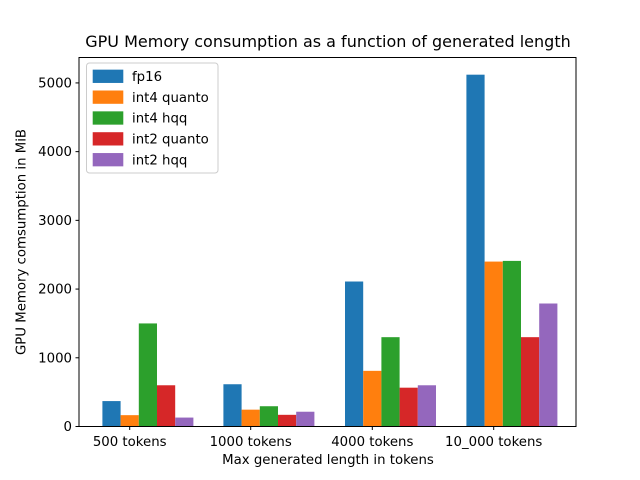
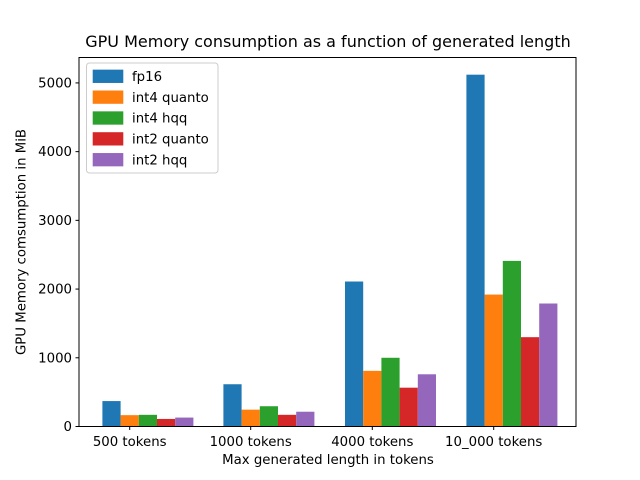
int4 hqq/500 tokens: 1500 -> 200
int2 quanto/500 tokens: 600 -> 100
int4 hqq/4000 tokens: 1300 -> 1000
int2 hqq/4000 tokens: 600 -> 800
int4 quanto/10_000 tokens: 2400 -> 1900
